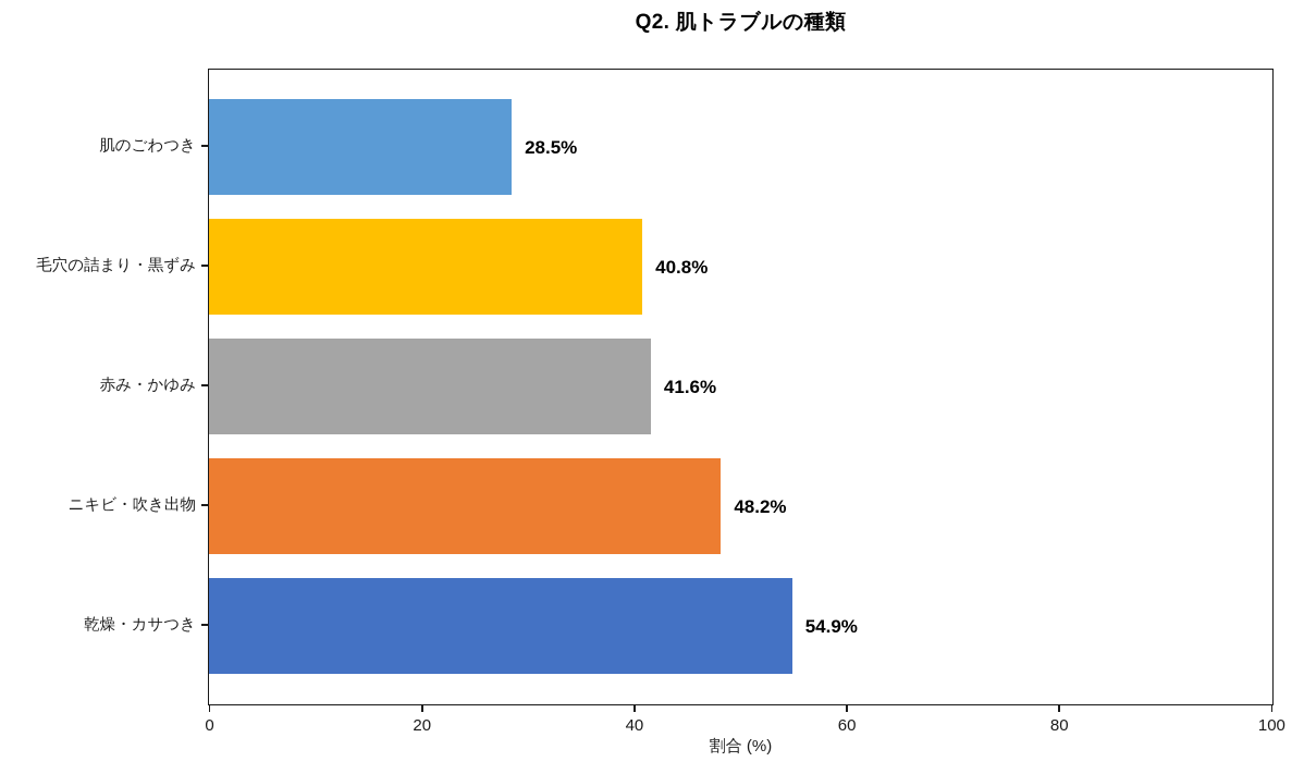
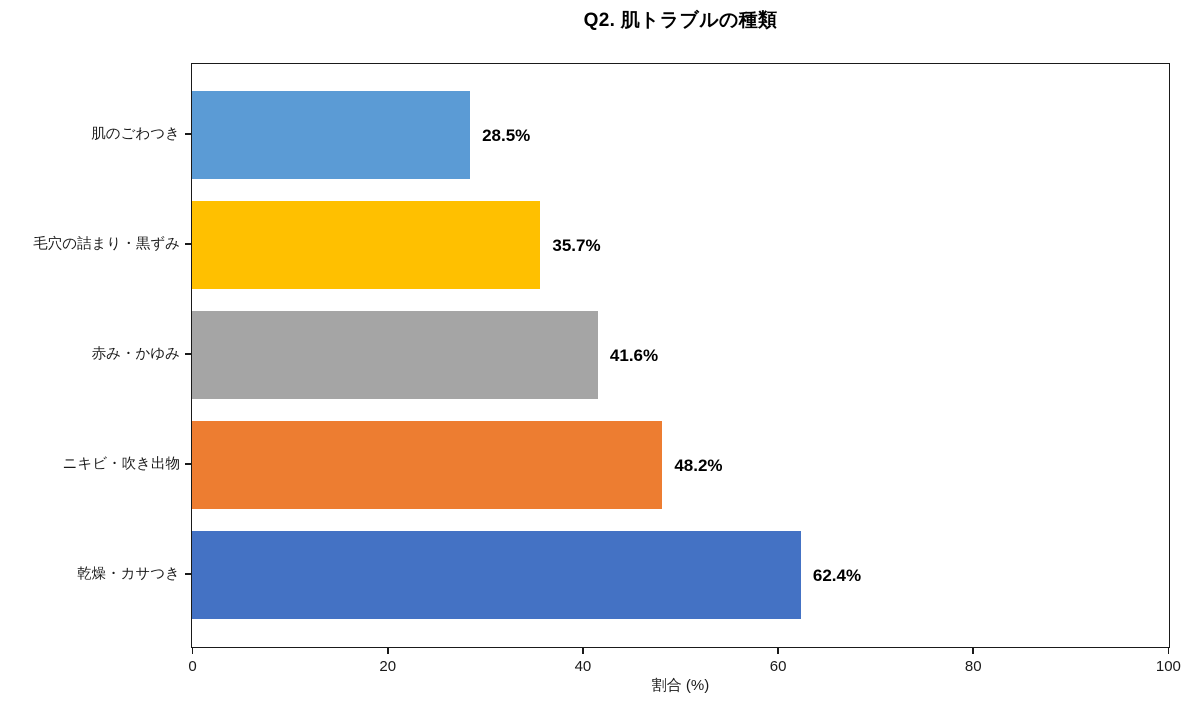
毛穴の詰まり・黒ずみ: 40.8% -> 35.7%
乾燥・カサつき: 54.9% -> 62.4%
